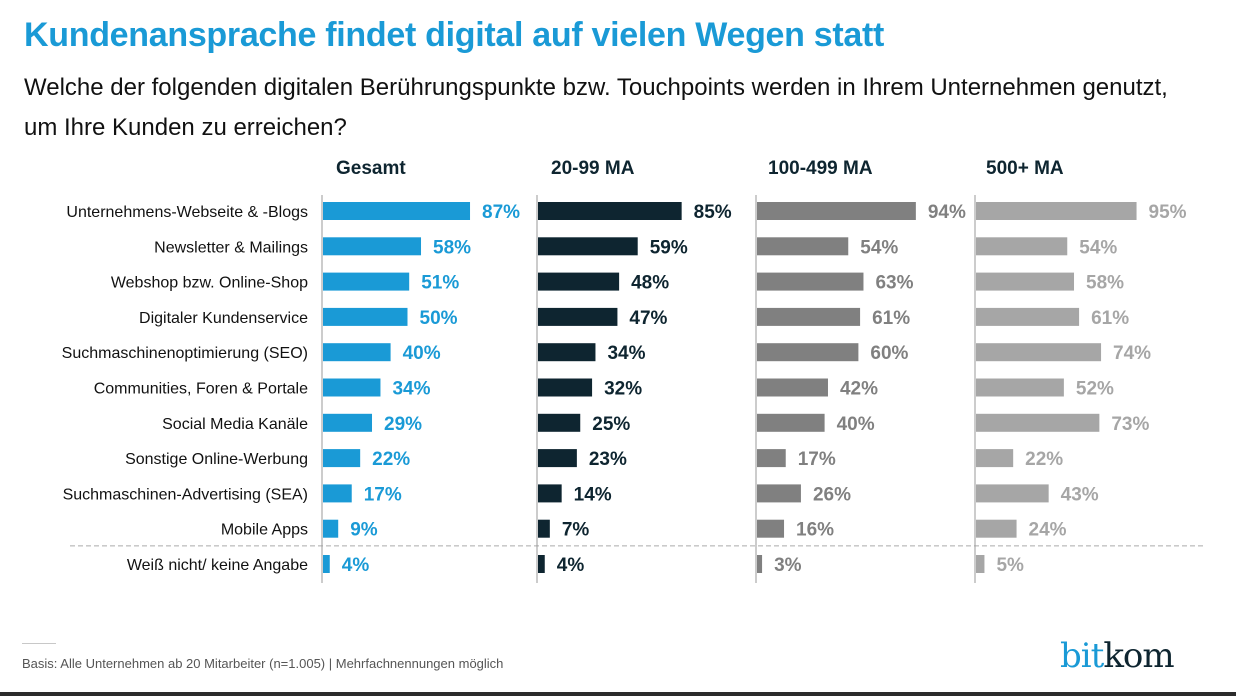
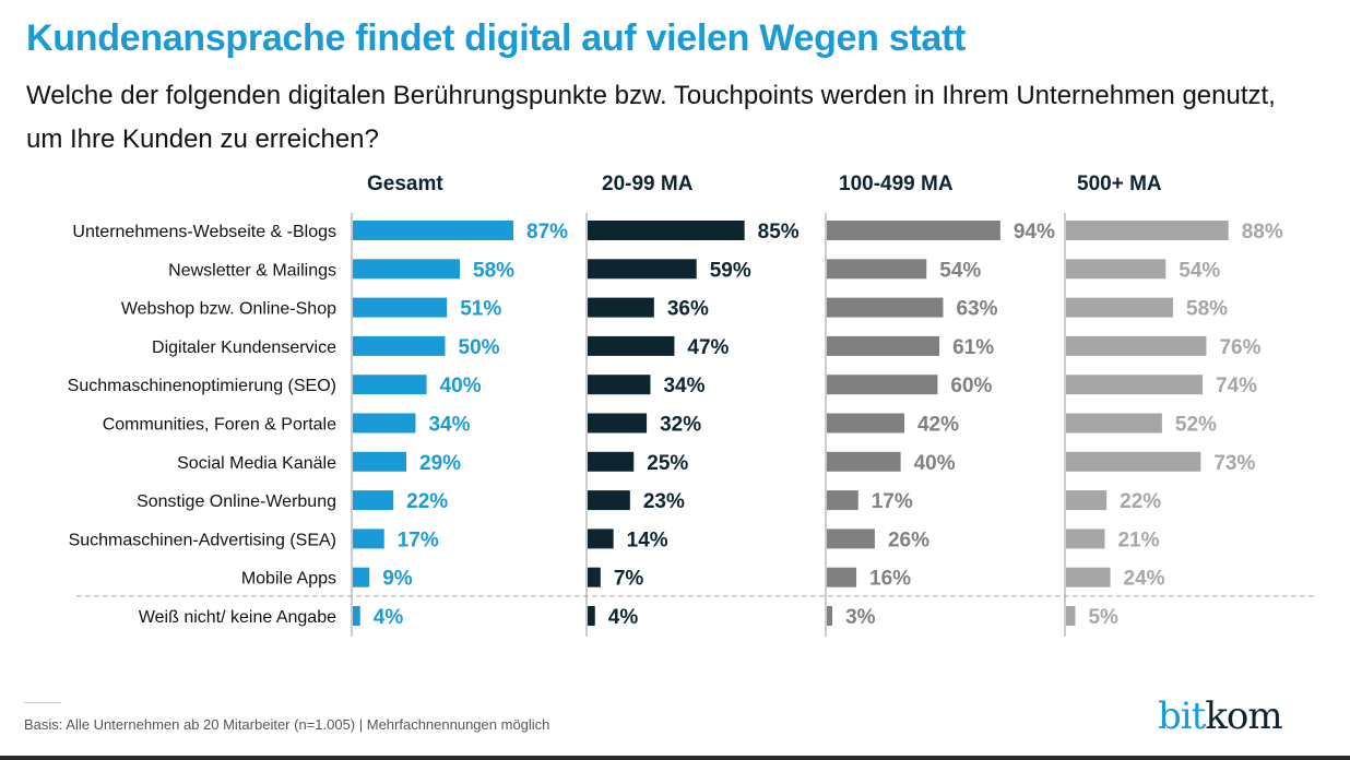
500+ MA/Unternehmens-Webseite & -Blogs: 95% -> 88%
20-99 MA/Webshop bzw. Online-Shop: 48% -> 36%
500+ MA/Digitaler Kundenservice: 61% -> 76%
500+ MA/Suchmaschinen-Advertising (SEA): 43% -> 21%
